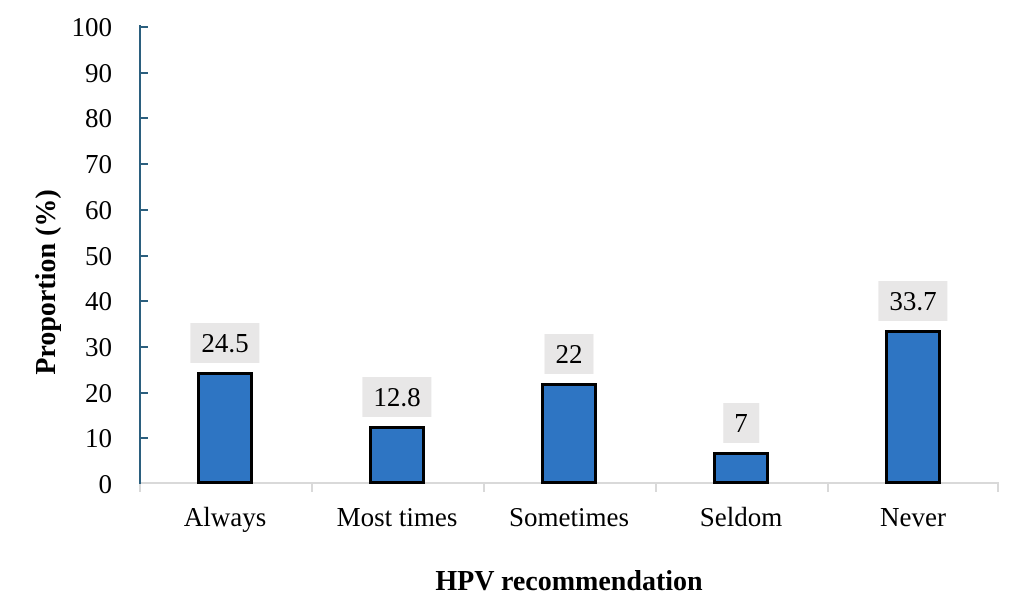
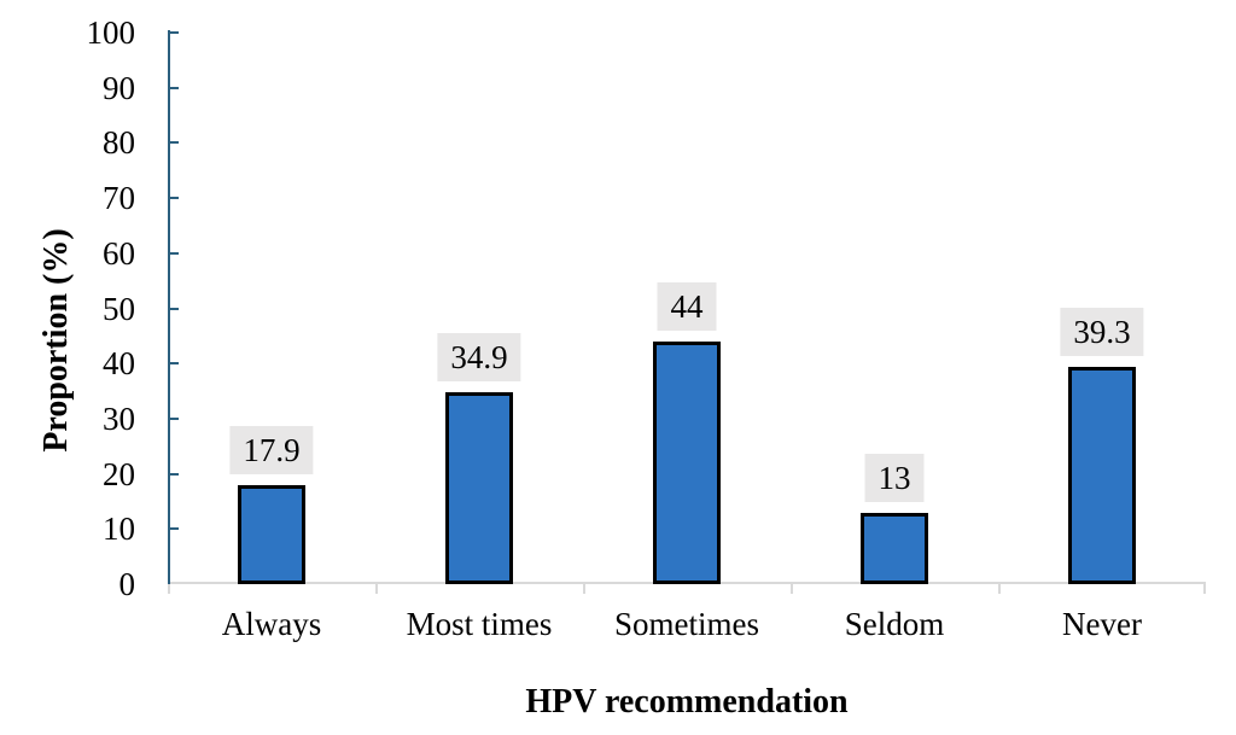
Always: 24.5 -> 17.9
Most times: 12.8 -> 34.9
Sometimes: 22 -> 44
Seldom: 7 -> 13
Never: 33.7 -> 39.3
